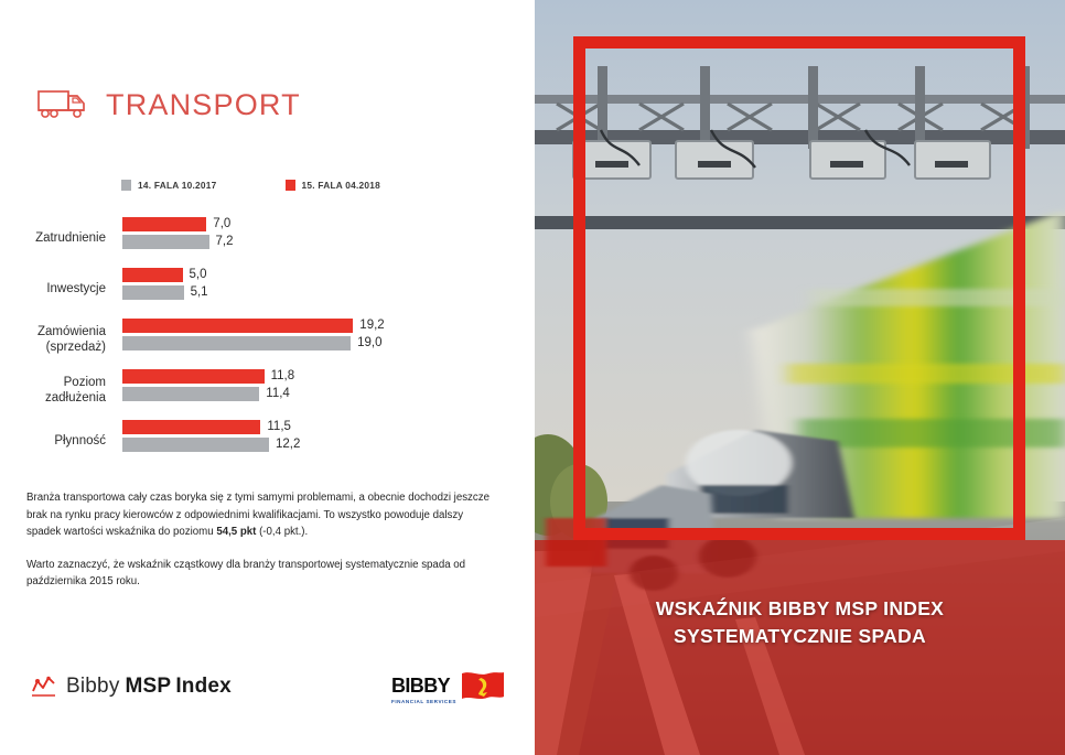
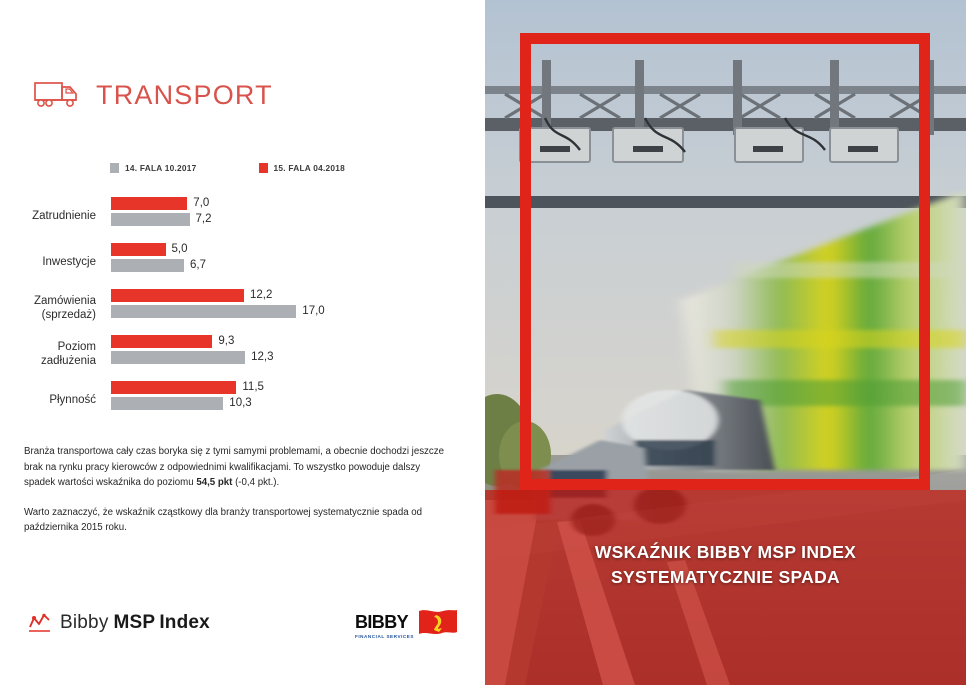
14. FALA 10.2017/Inwestycje: 5,1 -> 6,7
15. FALA 04.2018/Zamówienia (sprzedaż): 19,2 -> 12,2
14. FALA 10.2017/Zamówienia (sprzedaż): 19,0 -> 17,0
15. FALA 04.2018/Poziom zadłużenia: 11,8 -> 9,3
14. FALA 10.2017/Poziom zadłużenia: 11,4 -> 12,3
14. FALA 10.2017/Płynność: 12,2 -> 10,3
